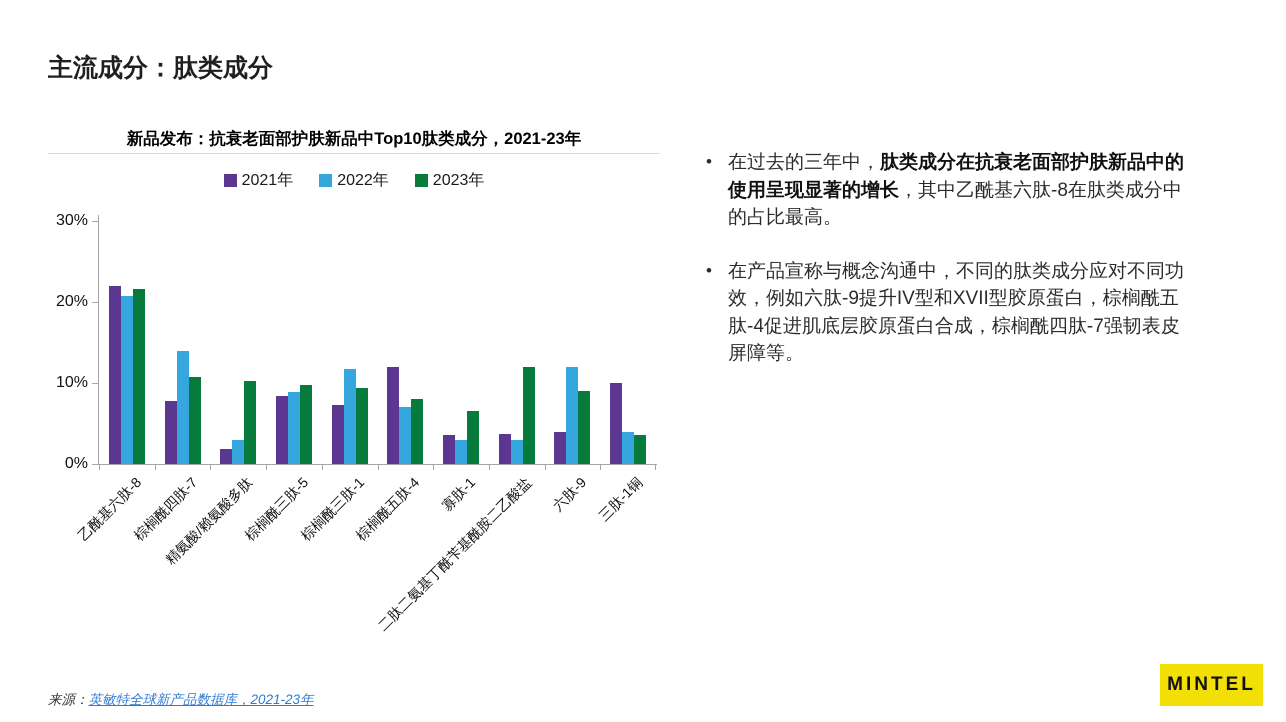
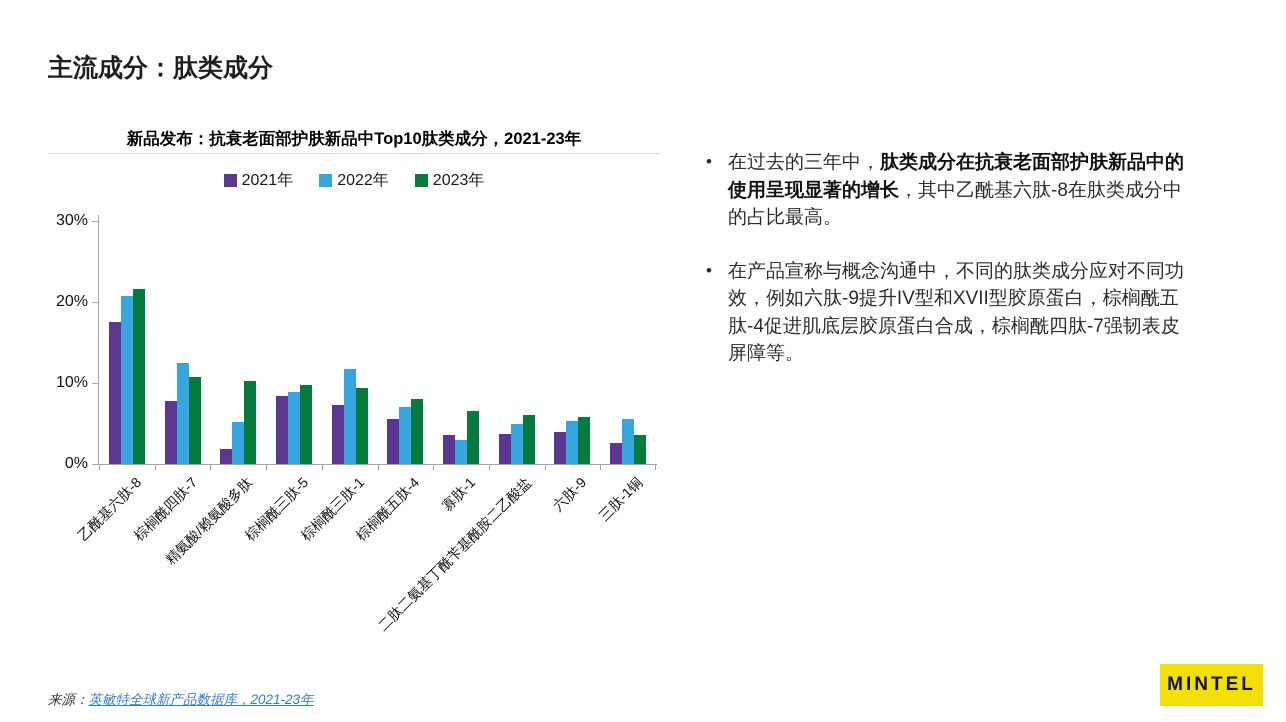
2021年/乙酰基六肽-8: 22% -> 18%
2022年/棕榈酰四肽-7: 14% -> 12%
2022年/精氨酸/赖氨酸多肽: 3% -> 5%
2021年/棕榈酰五肽-4: 12% -> 6%
2022年/二肽二氨基丁酰苄基酰胺二乙酸盐: 3% -> 5%
2023年/二肽二氨基丁酰苄基酰胺二乙酸盐: 12% -> 6%
2022年/六肽-9: 12% -> 5%
2023年/六肽-9: 9% -> 6%
2021年/三肽-1铜: 10% -> 3%
2022年/三肽-1铜: 4% -> 6%
